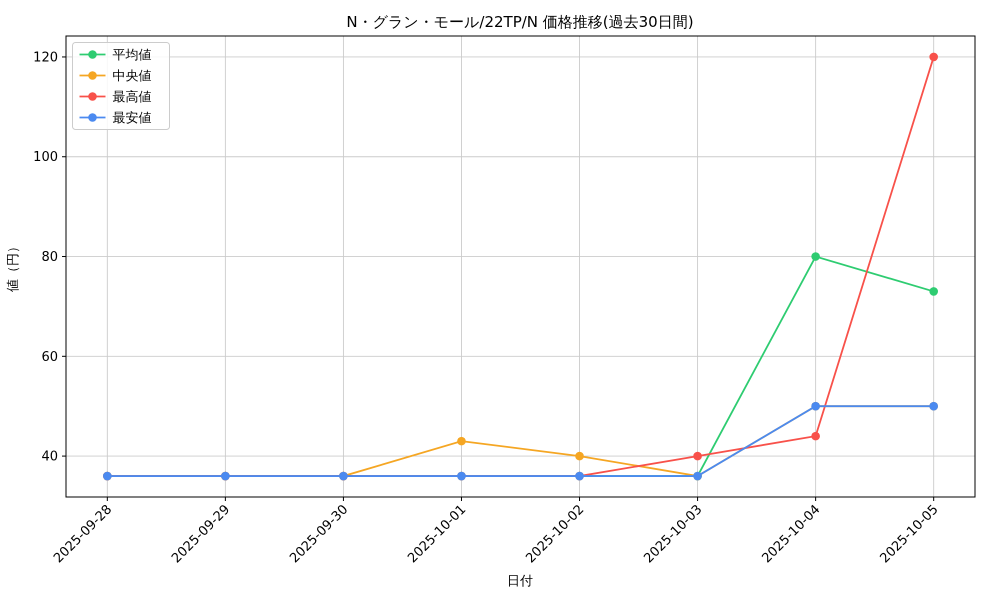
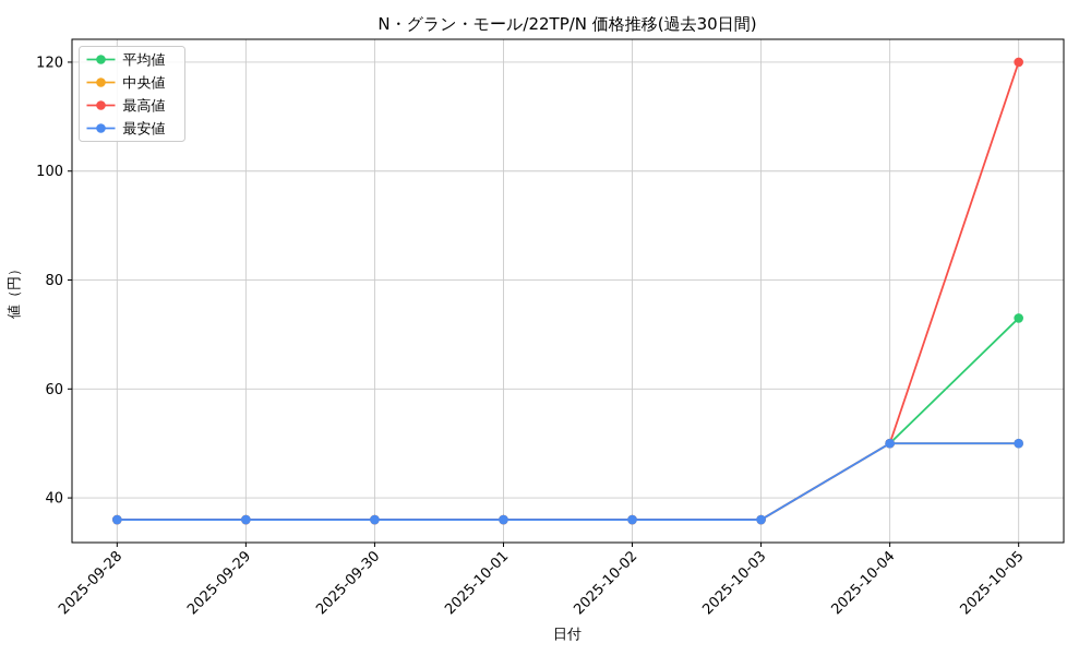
中央値/2025-10-01: 43 -> 36
中央値/2025-10-02: 40 -> 36
最高値/2025-10-03: 40 -> 36
平均値/2025-10-04: 80 -> 50
最高値/2025-10-04: 44 -> 50
